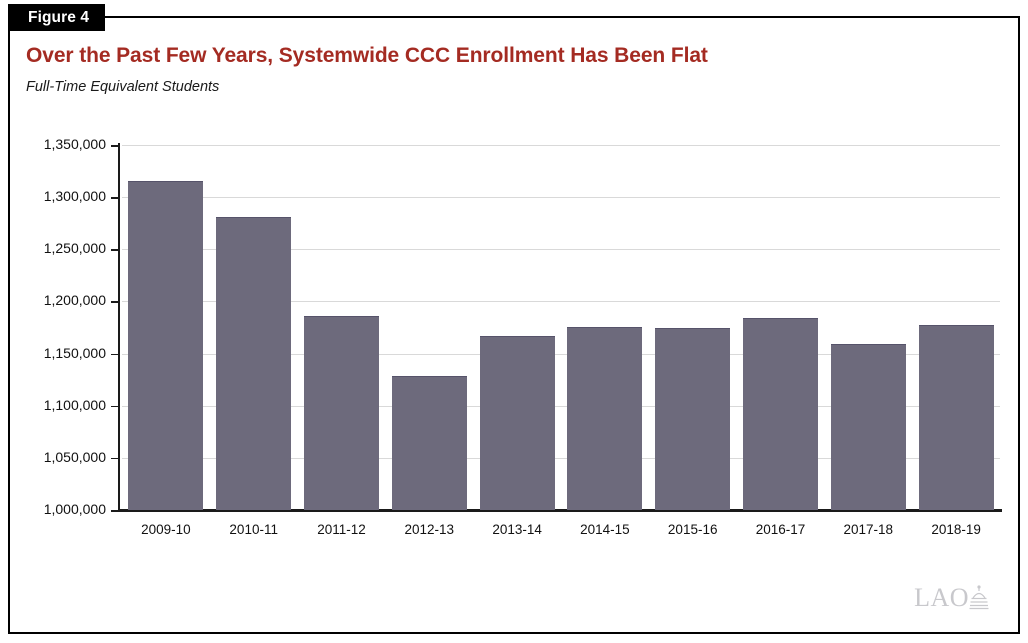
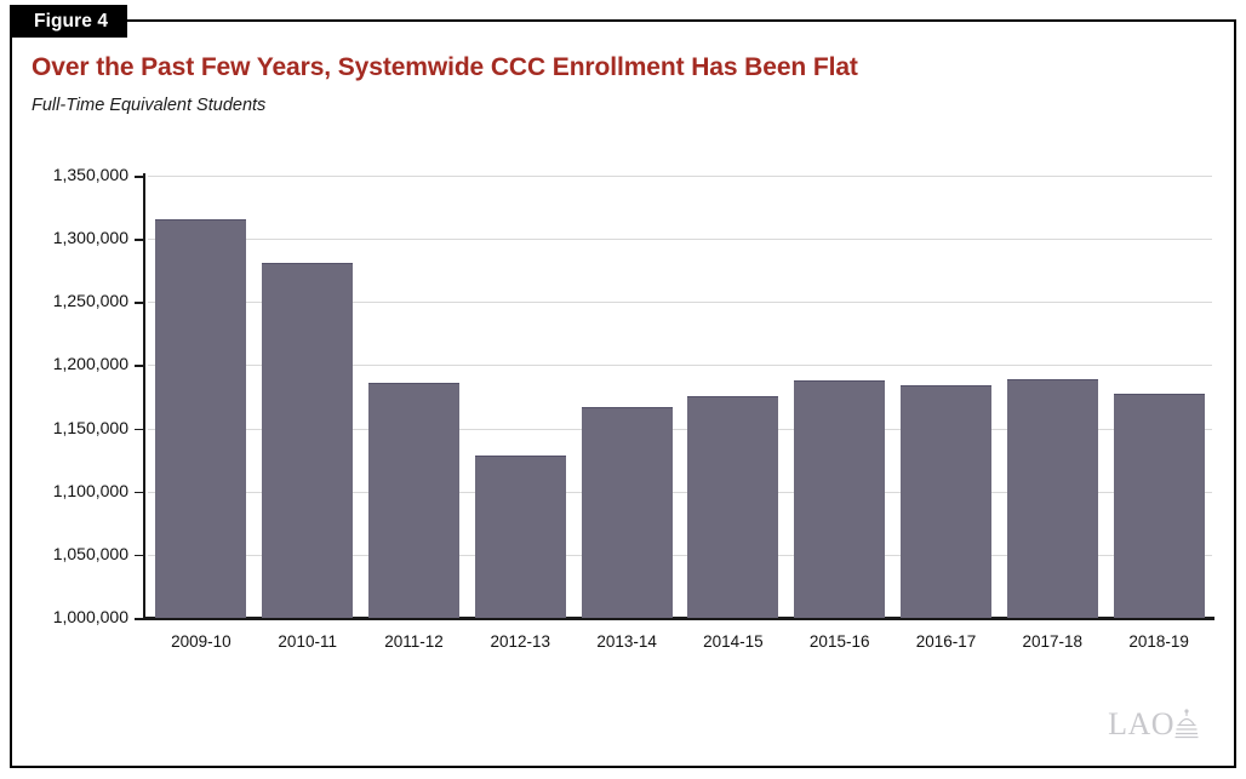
2015-16: 1174000 -> 1187000
2017-18: 1158000 -> 1188000
